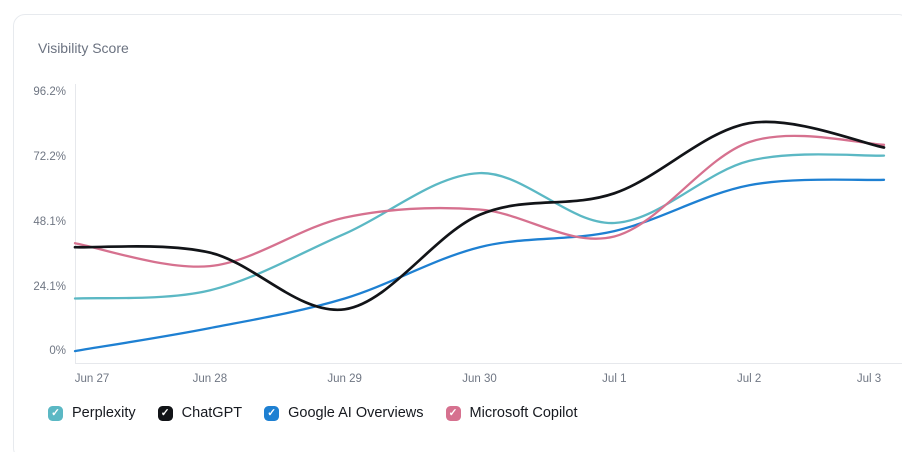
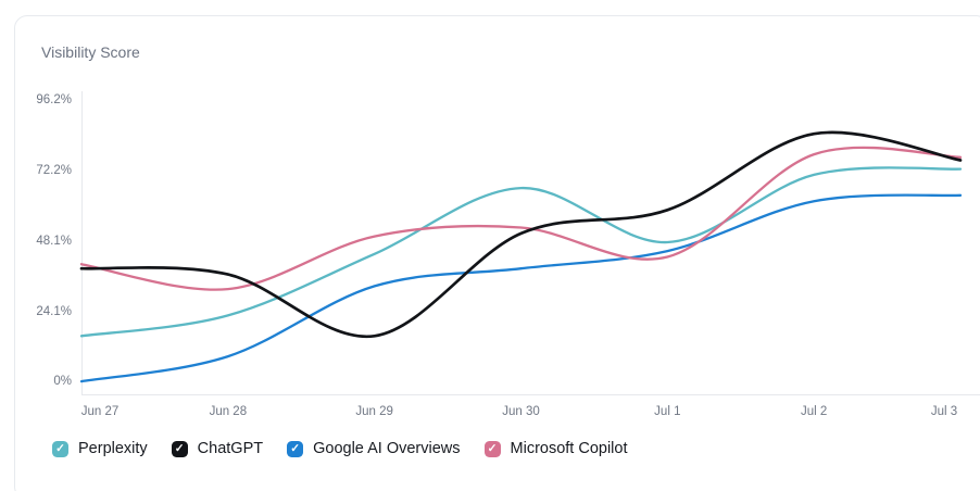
Perplexity/Jun 27: 20% -> 16%
Google AI Overviews/Jun 29: 20% -> 33%
